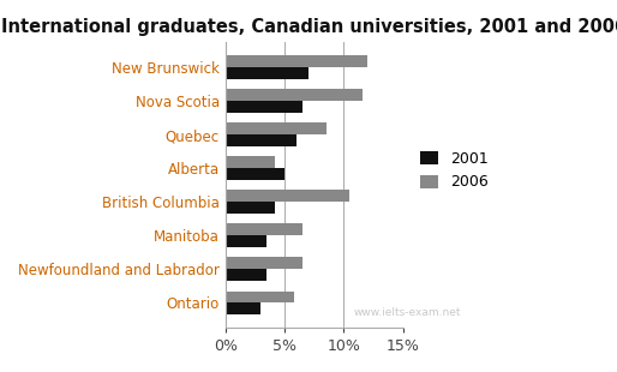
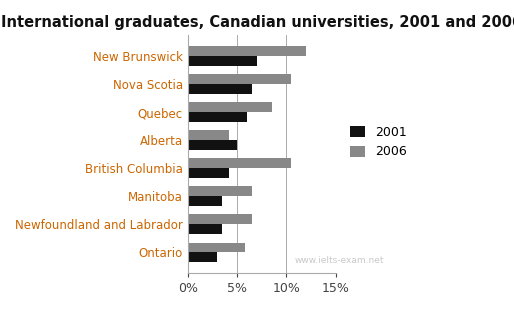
2006/Nova Scotia: 11.6% -> 10.5%
